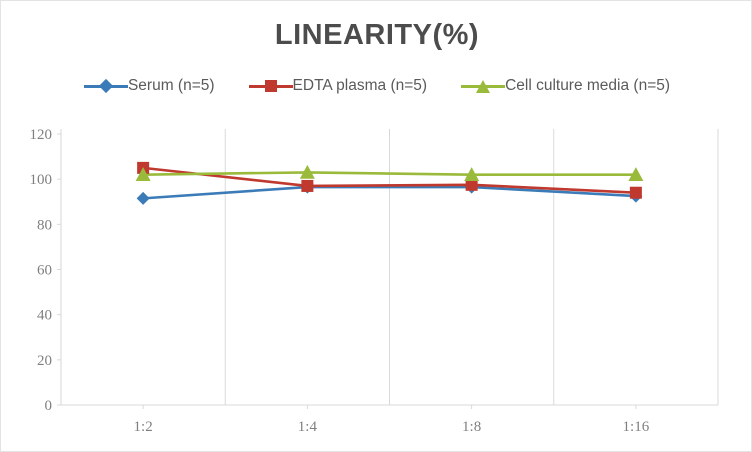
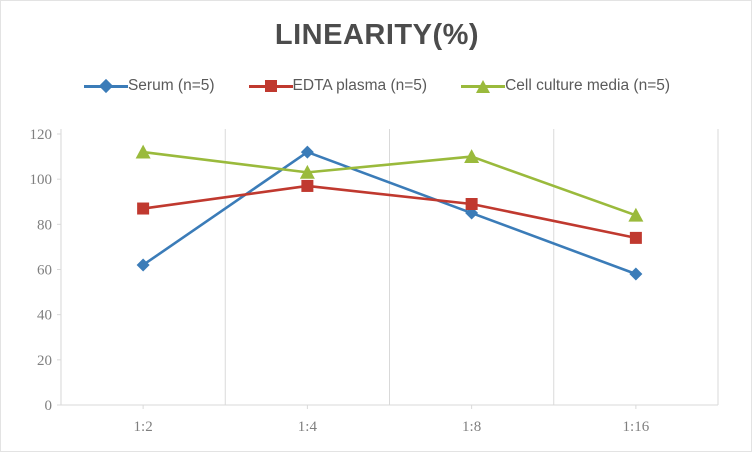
Serum (n=5)/1:2: 92 -> 62
EDTA plasma (n=5)/1:2: 105 -> 87
Cell culture media (n=5)/1:2: 102 -> 112
Serum (n=5)/1:4: 96 -> 112
Serum (n=5)/1:8: 96 -> 85
EDTA plasma (n=5)/1:8: 98 -> 89
Cell culture media (n=5)/1:8: 102 -> 110
Serum (n=5)/1:16: 92 -> 58
EDTA plasma (n=5)/1:16: 94 -> 74
Cell culture media (n=5)/1:16: 102 -> 84
